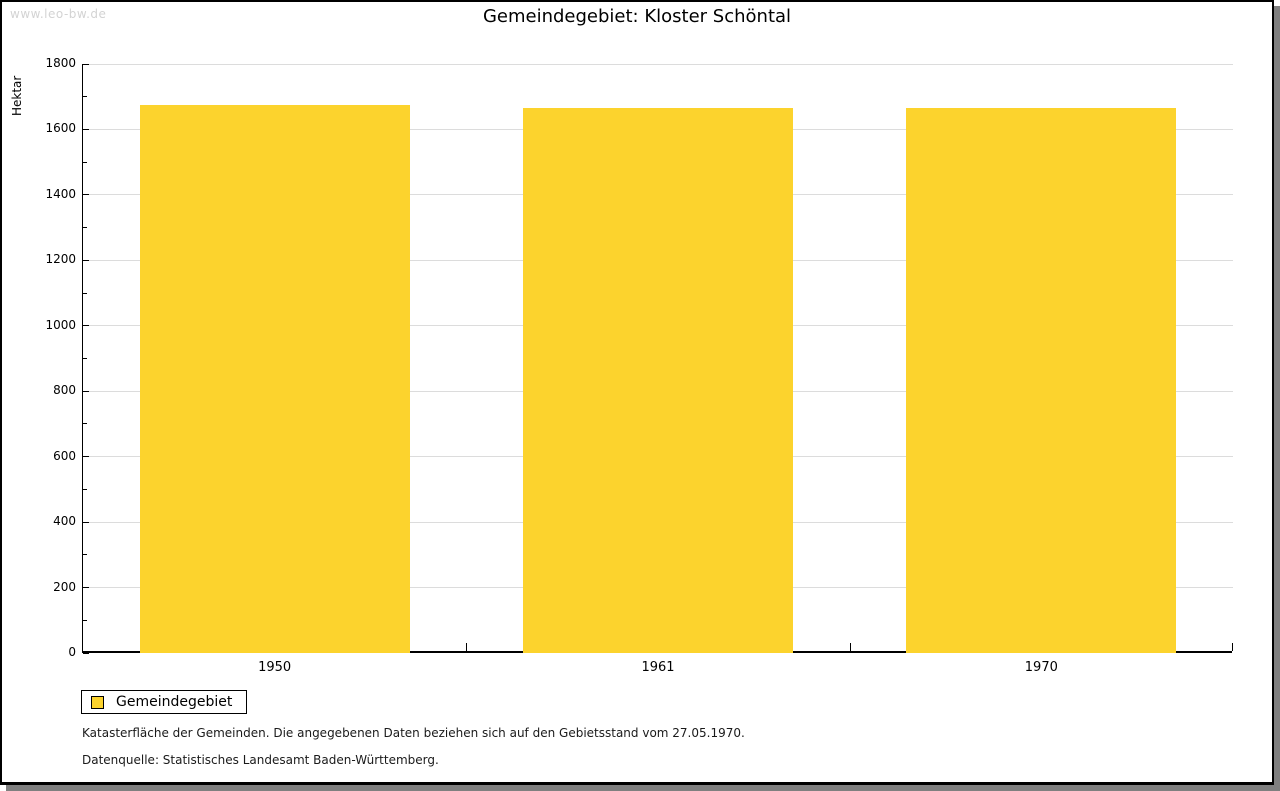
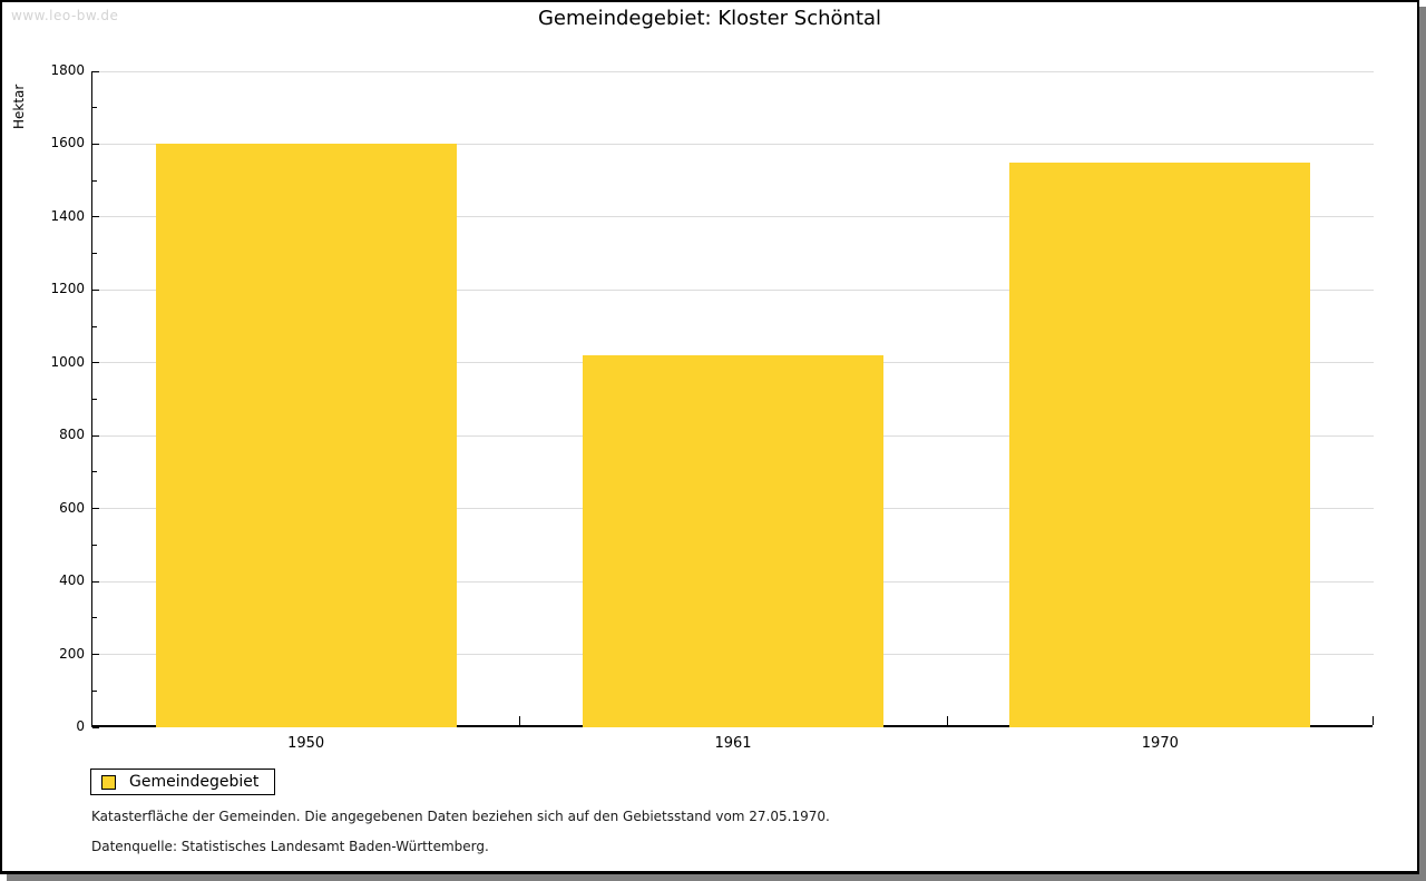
1950: 1680 -> 1600
1961: 1670 -> 1020
1970: 1670 -> 1550
